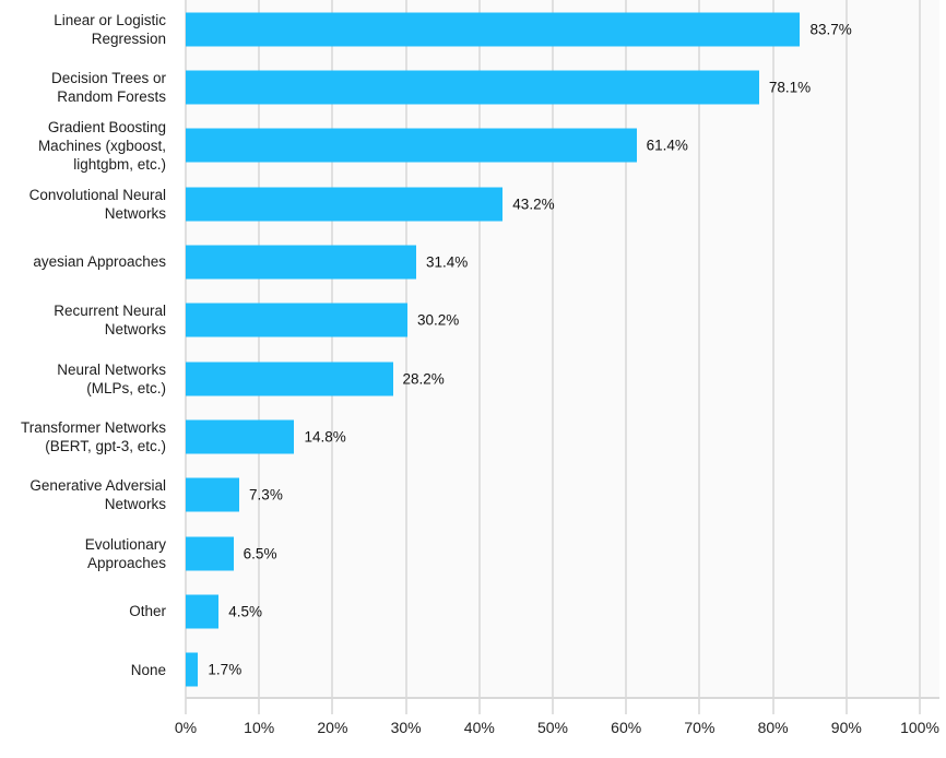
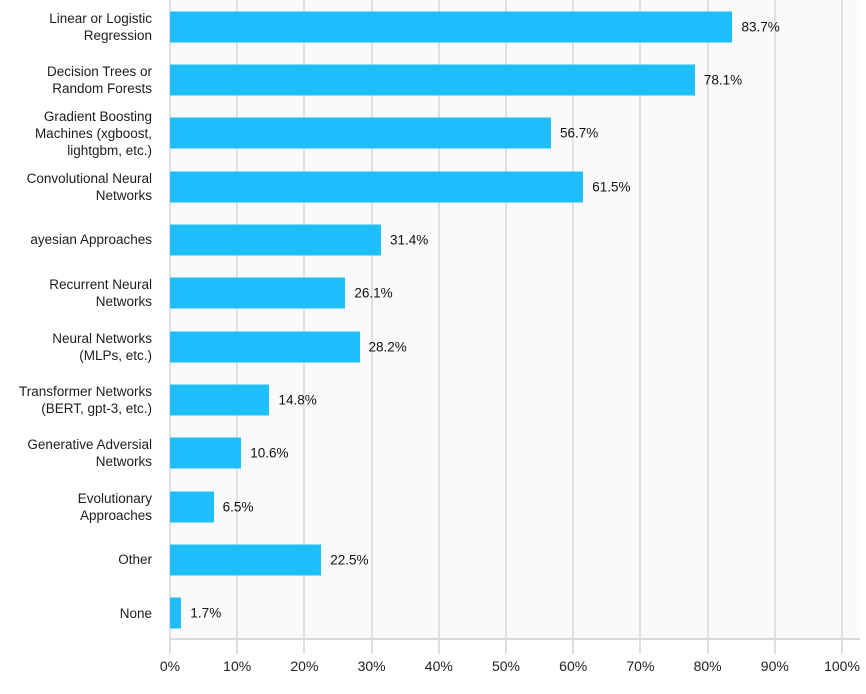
Gradient Boosting Machines (xgboost, lightgbm, etc.): 61.4% -> 56.7%
Convolutional Neural Networks: 43.2% -> 61.5%
Recurrent Neural Networks: 30.2% -> 26.1%
Generative Adversial Networks: 7.3% -> 10.6%
Other: 4.5% -> 22.5%
